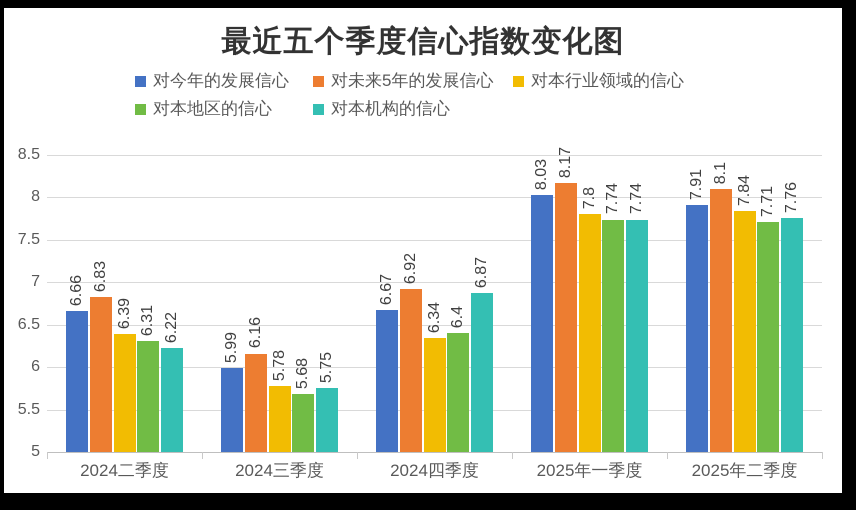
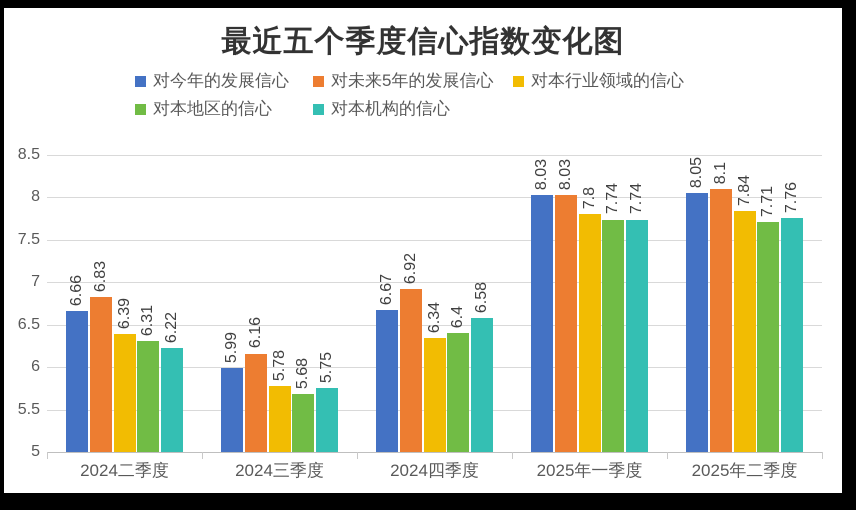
对本机构的信心/2024四季度: 6.87 -> 6.58
对未来5年的发展信心/2025年一季度: 8.17 -> 8.03
对今年的发展信心/2025年二季度: 7.91 -> 8.05
